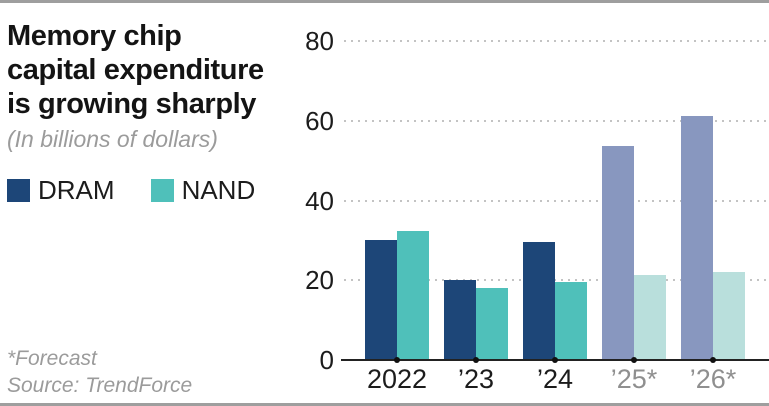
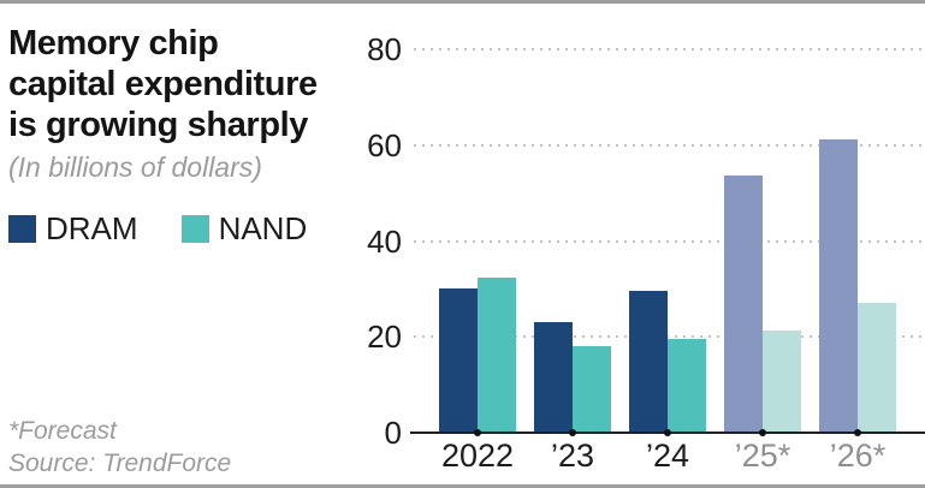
DRAM/’23: 20 -> 23
NAND/’26*: 22 -> 27
